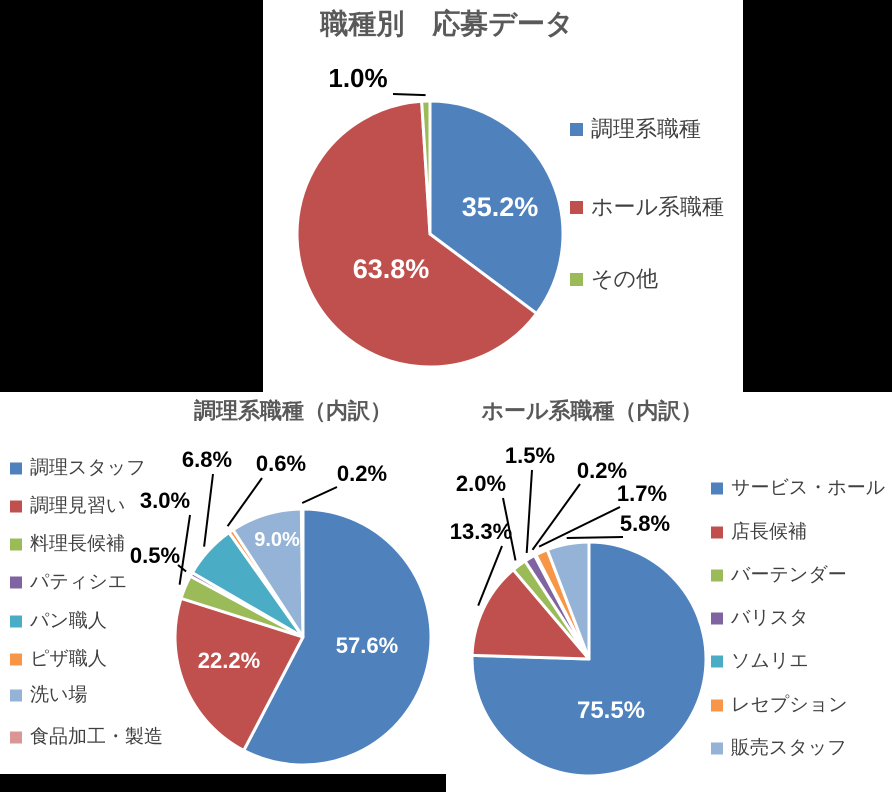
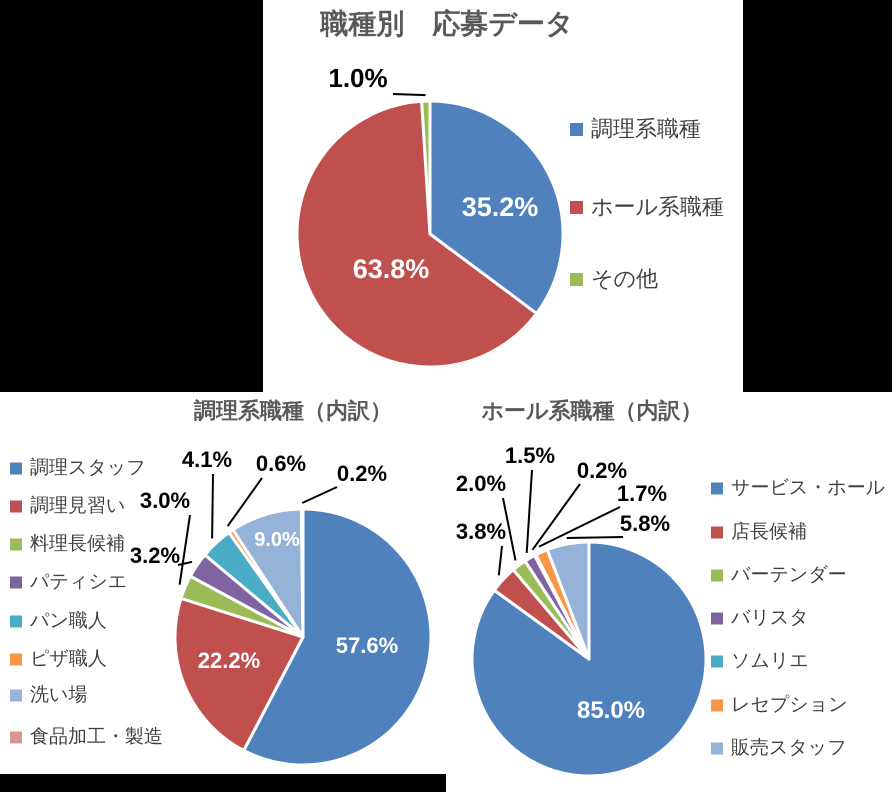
調理系職種（内訳）/パティシエ: 0.5% -> 3.2%
調理系職種（内訳）/パン職人: 6.8% -> 4.1%
ホール系職種（内訳）/サービス・ホール: 75.5% -> 85.0%
ホール系職種（内訳）/店長候補: 13.3% -> 3.8%
